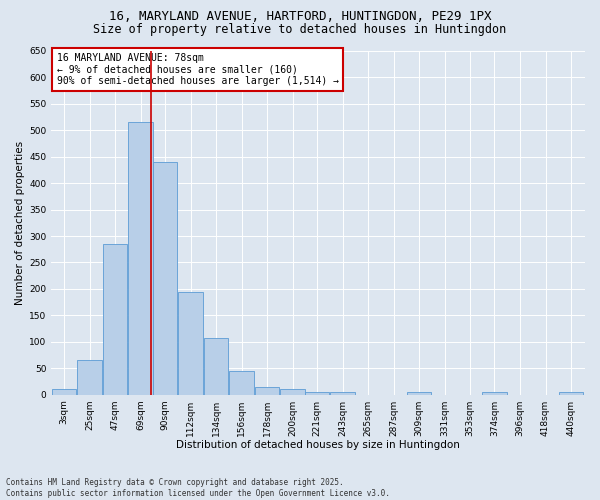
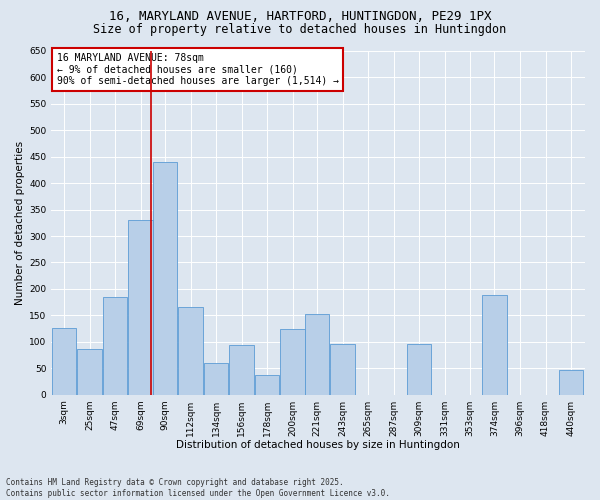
3sqm: 10 -> 126
25sqm: 65 -> 86
47sqm: 285 -> 184
69sqm: 515 -> 330
112sqm: 195 -> 166
134sqm: 107 -> 60
156sqm: 45 -> 94
178sqm: 15 -> 38
200sqm: 10 -> 124
221sqm: 5 -> 152
243sqm: 4 -> 96
309sqm: 5 -> 96
374sqm: 4 -> 188
440sqm: 5 -> 46
